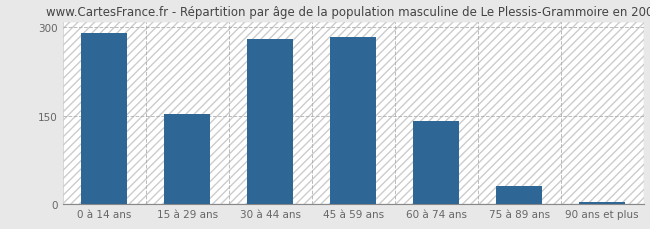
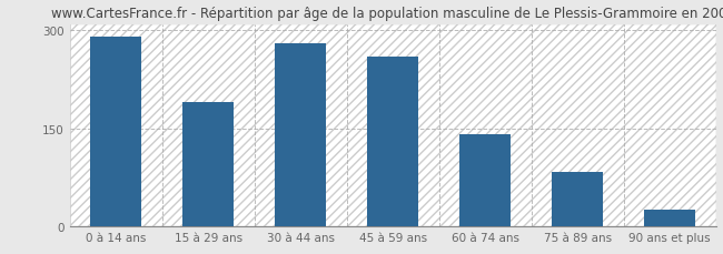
15 à 29 ans: 153 -> 190
45 à 59 ans: 283 -> 260
75 à 89 ans: 30 -> 84
90 ans et plus: 3 -> 26
